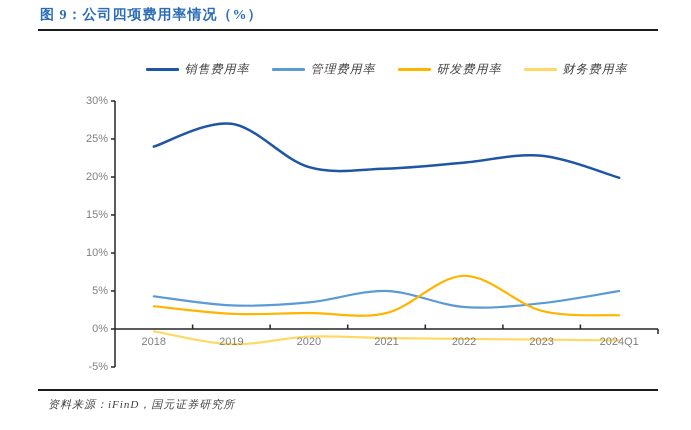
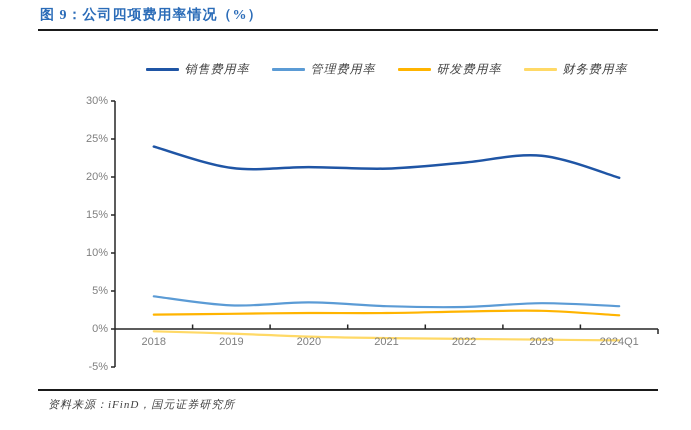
研发费用率/2018: 3% -> 2%
销售费用率/2019: 27% -> 21%
财务费用率/2019: -2% -> -1%
管理费用率/2021: 5% -> 3%
研发费用率/2022: 7% -> 2%
管理费用率/2024Q1: 5% -> 3%
